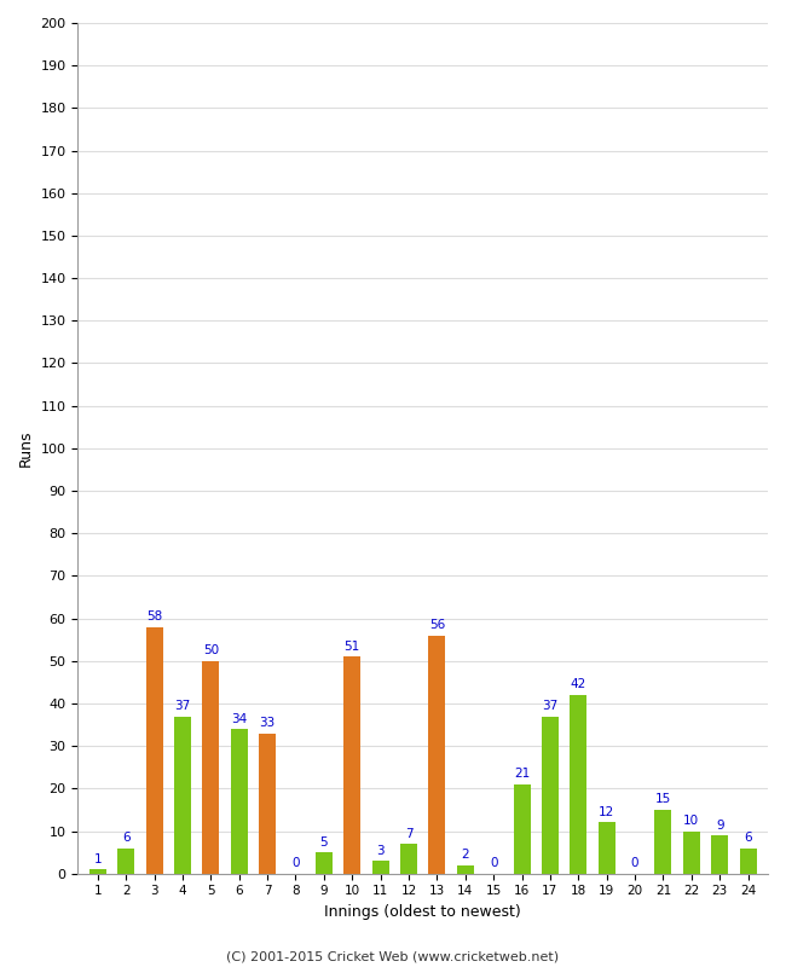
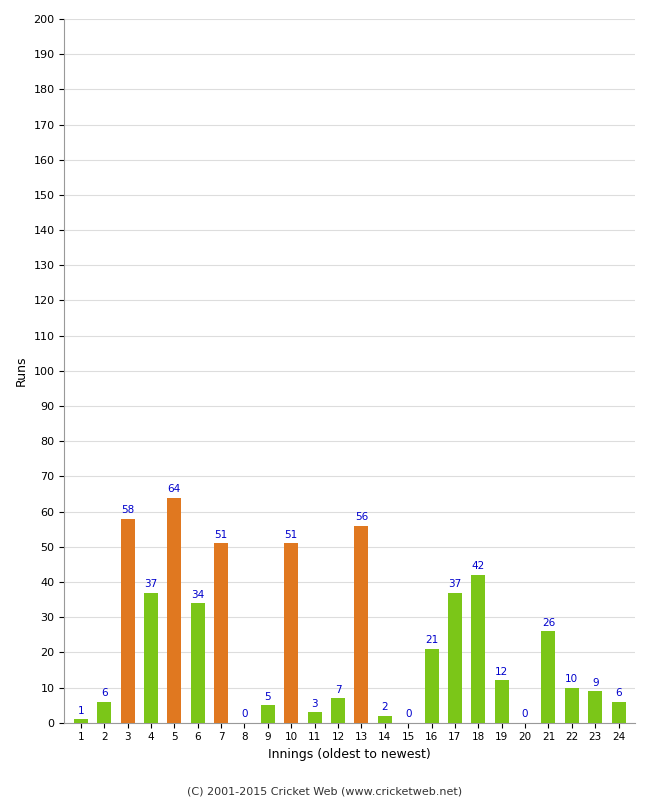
5: 50 -> 64
7: 33 -> 51
21: 15 -> 26
